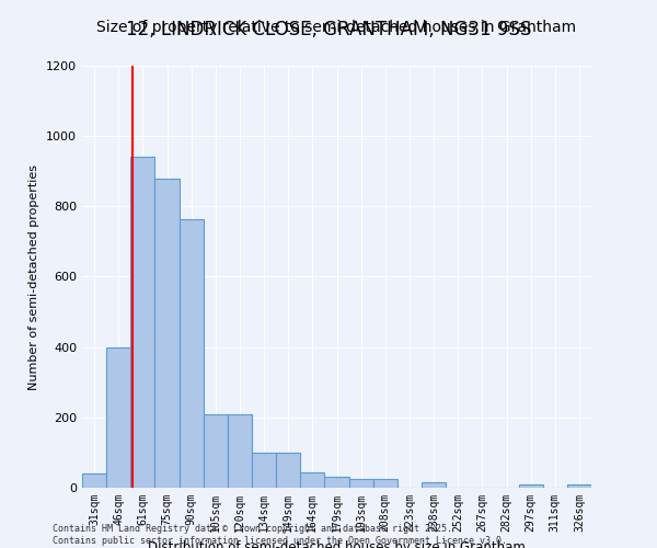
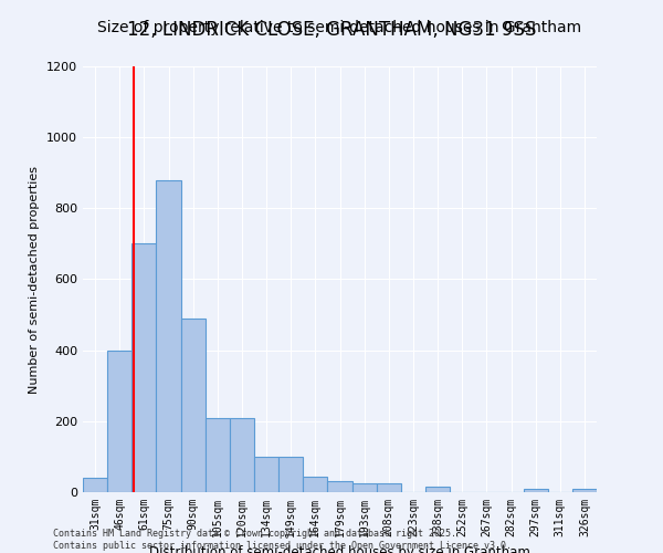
61sqm: 940 -> 700
90sqm: 765 -> 490
